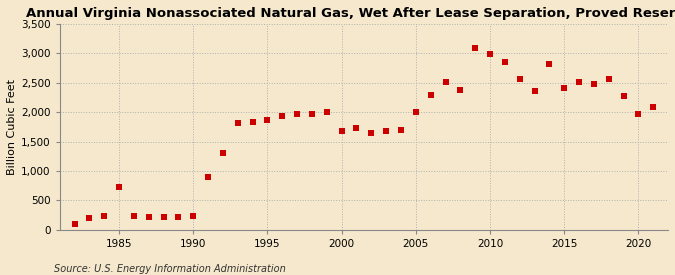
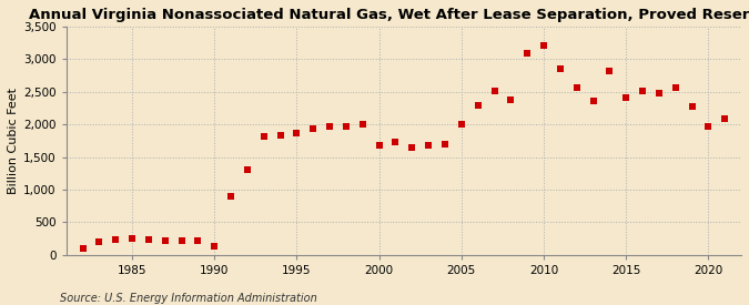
1985: 720 -> 240
1990: 240 -> 130
2010: 2,980 -> 3,210
